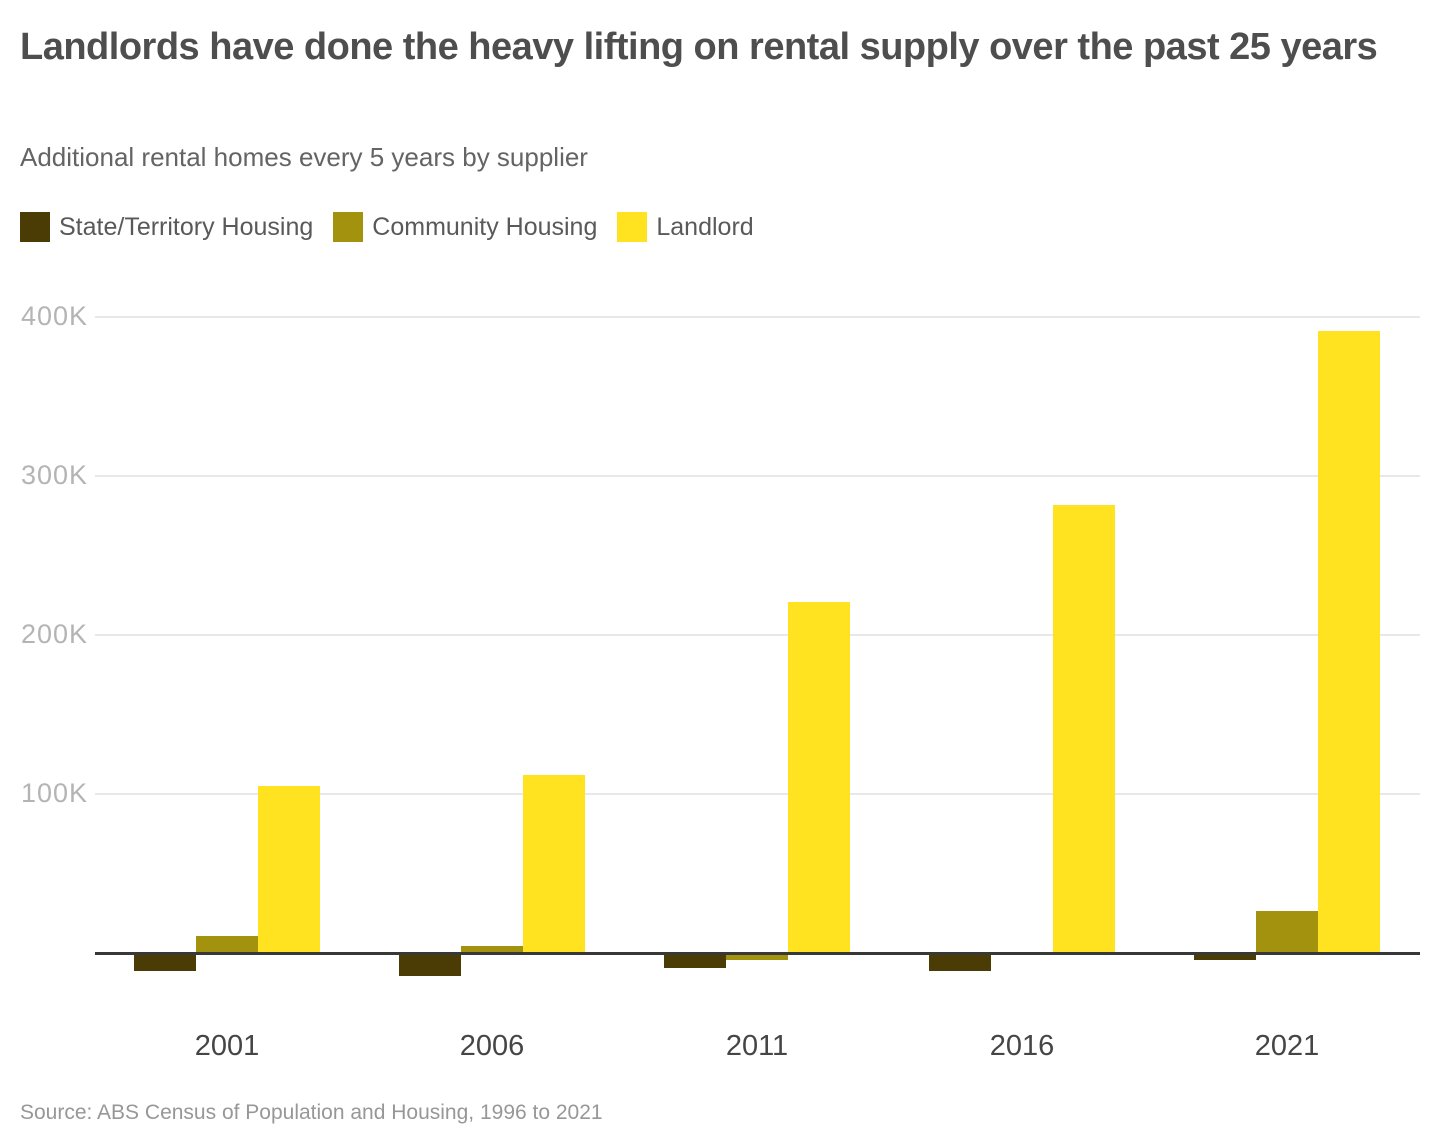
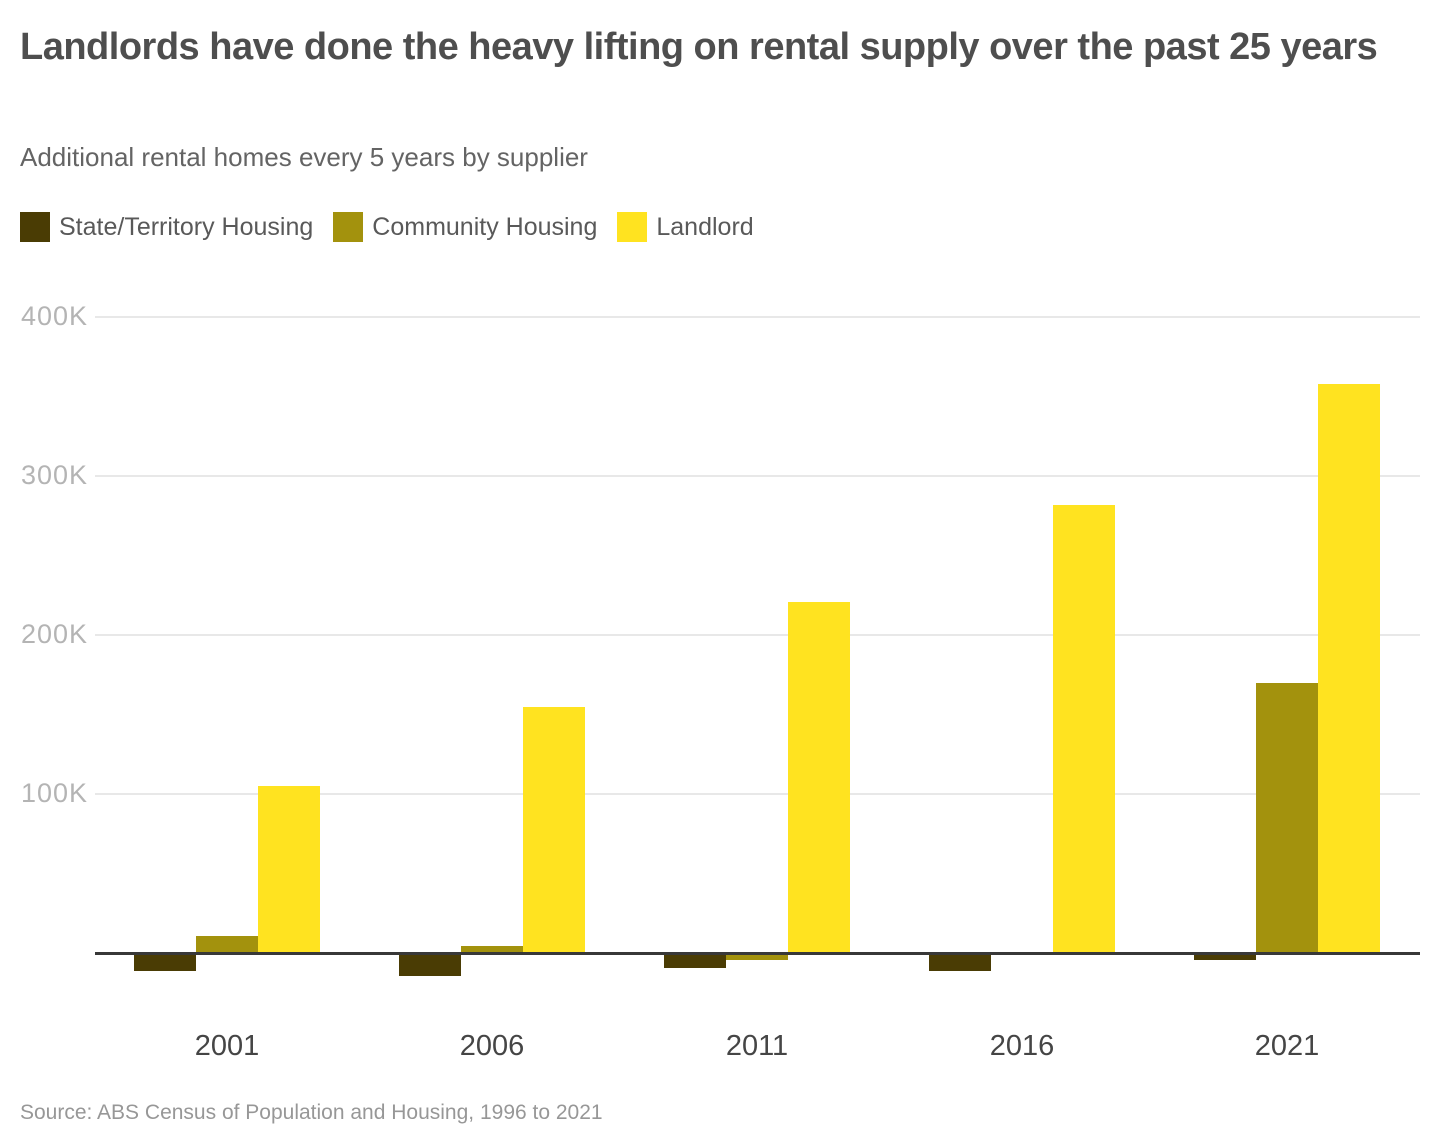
Landlord/2006: 112K -> 155K
Community Housing/2021: 27K -> 170K
Landlord/2021: 391K -> 358K
